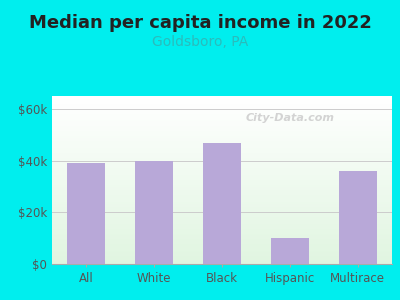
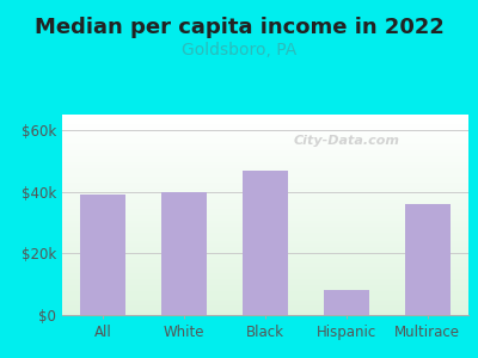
Hispanic: $10k -> $8k
